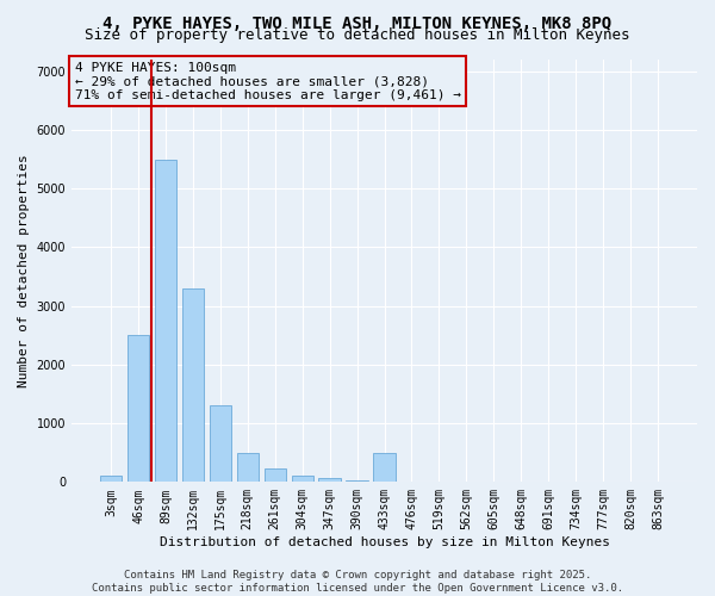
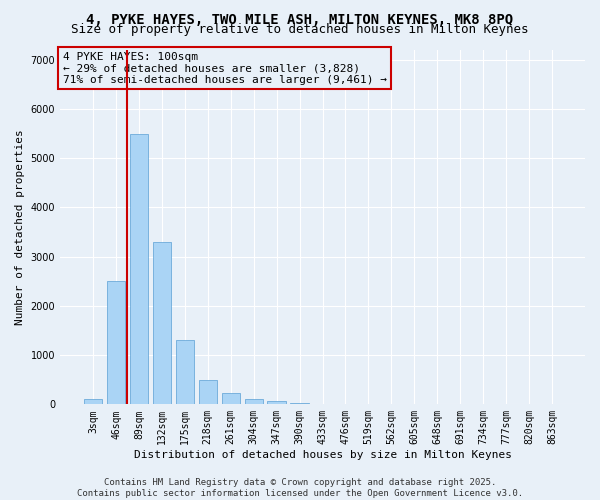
433sqm: 500 -> 10
